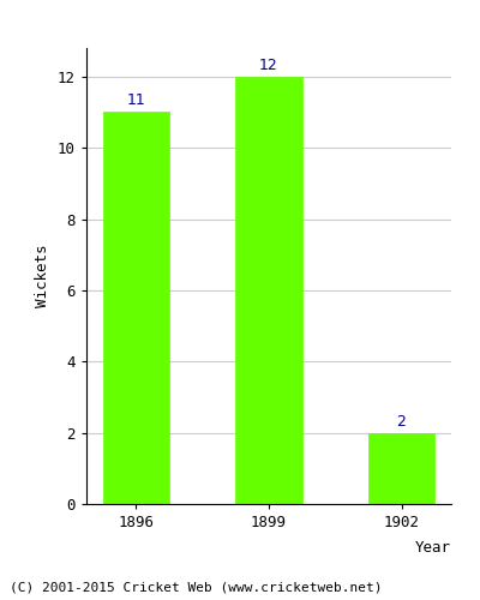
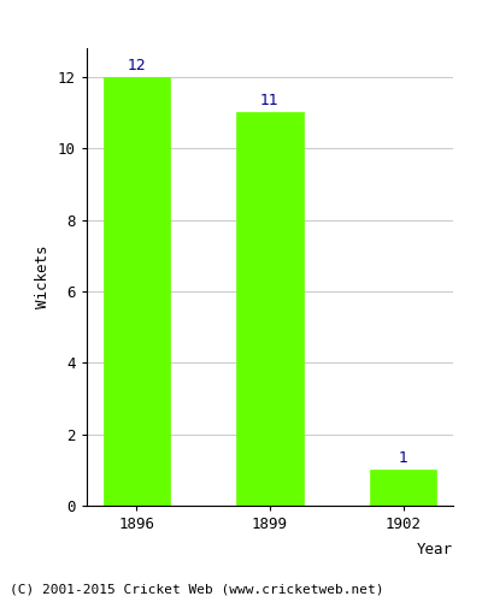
1896: 11 -> 12
1899: 12 -> 11
1902: 2 -> 1
